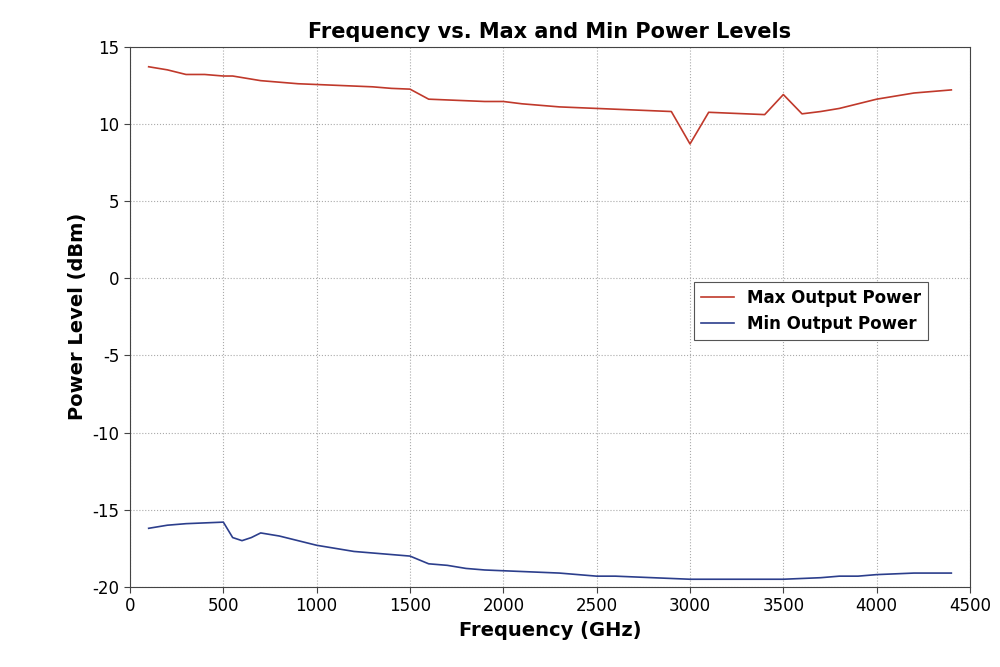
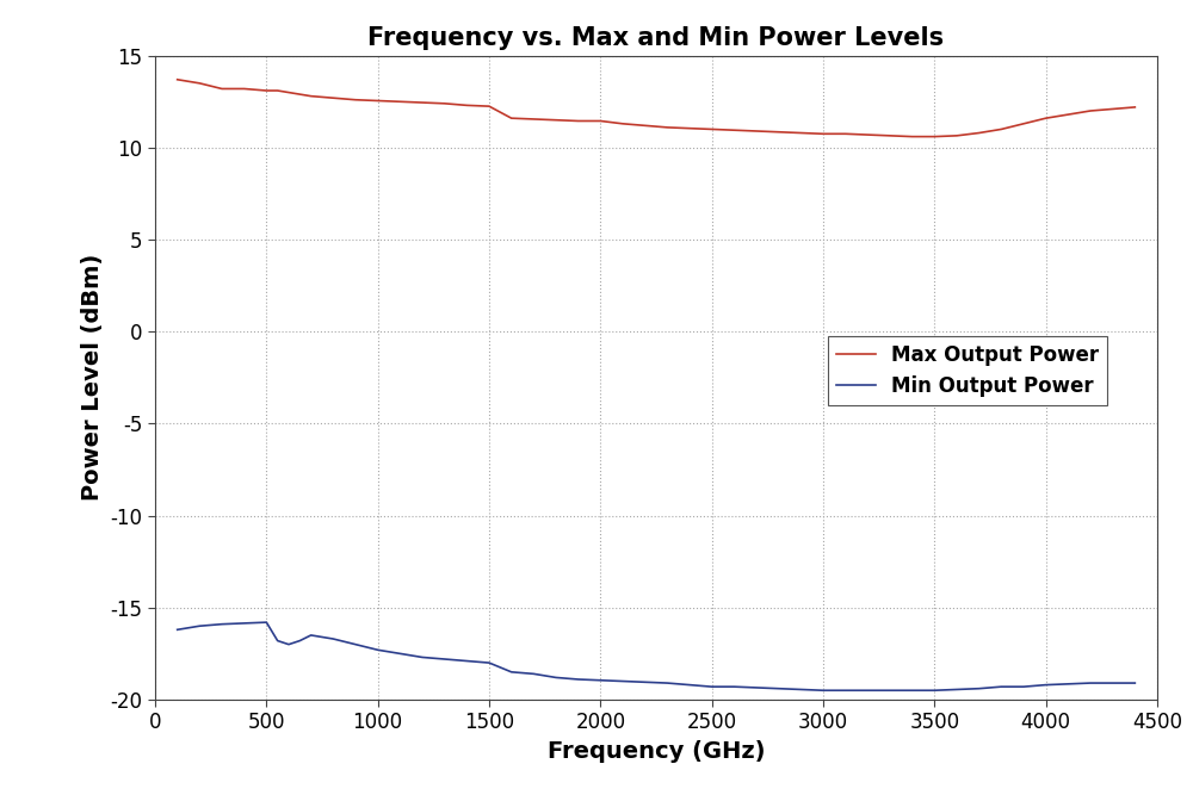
Max Output Power/3000: 8.7 -> 10.8
Max Output Power/3500: 11.9 -> 10.6
